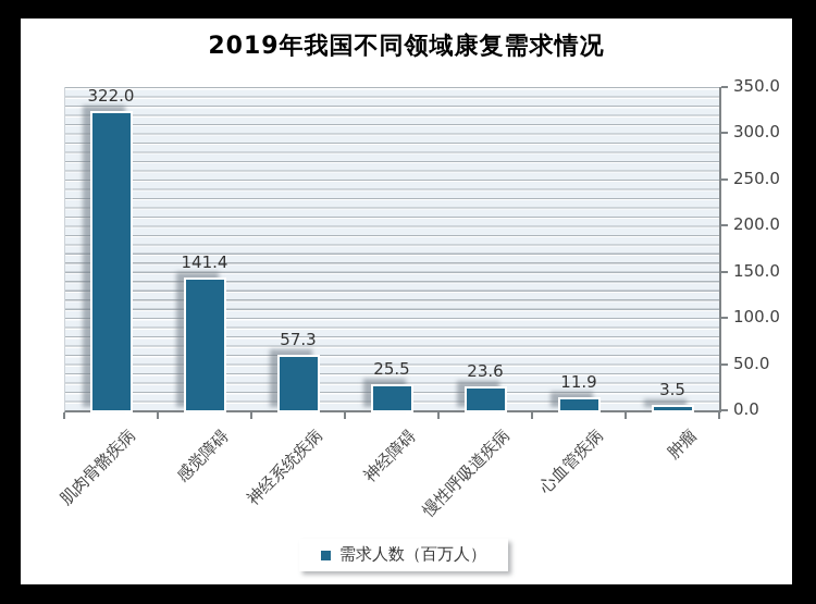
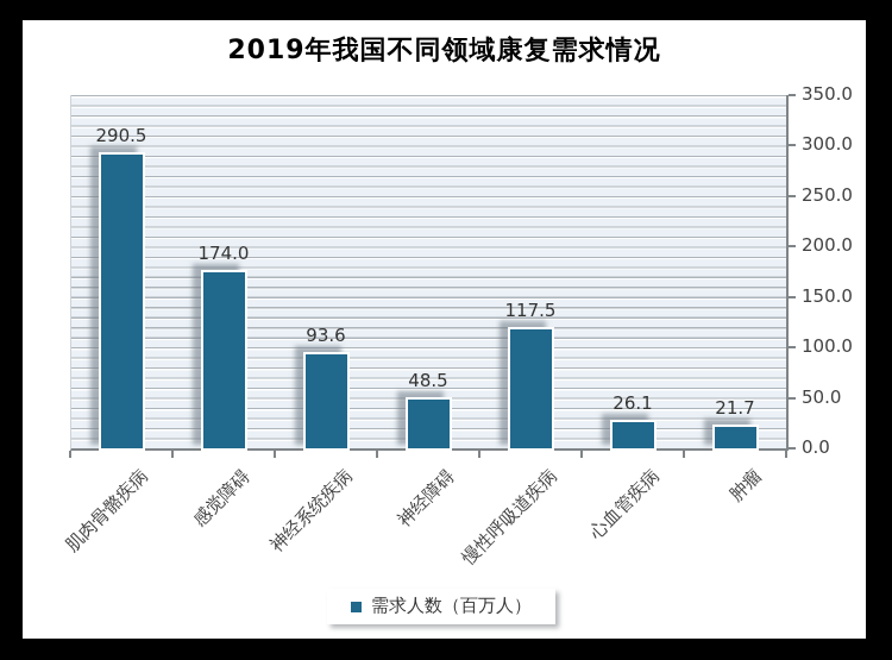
肌肉骨骼疾病: 322.0 -> 290.5
感觉障碍: 141.4 -> 174.0
神经系统疾病: 57.3 -> 93.6
神经障碍: 25.5 -> 48.5
慢性呼吸道疾病: 23.6 -> 117.5
心血管疾病: 11.9 -> 26.1
肿瘤: 3.5 -> 21.7
